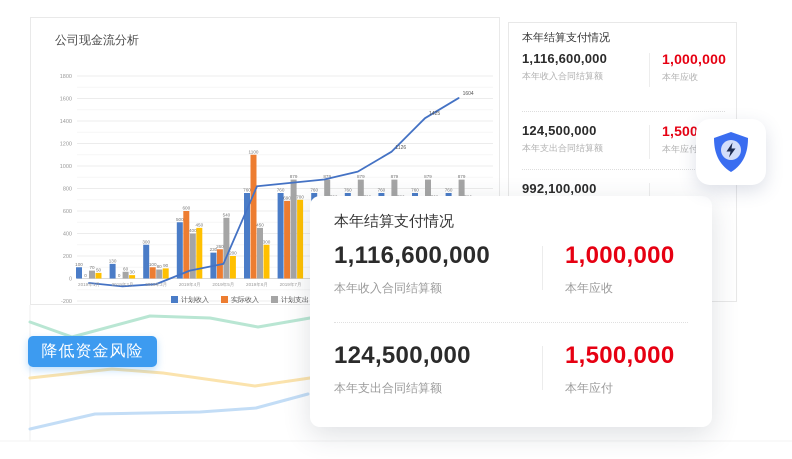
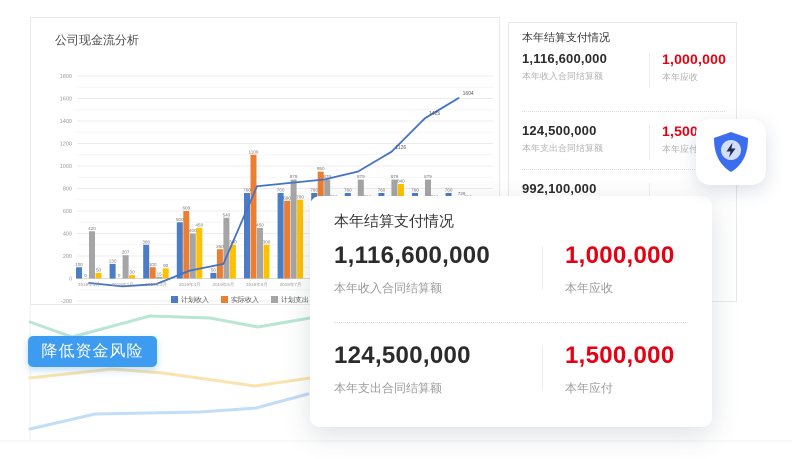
计划支出/2019年1月: 70 -> 420
计划支出/2019年2月: 60 -> 207
计划支出/2019年3月: 80 -> 15
计划收入/2019年5月: 230 -> 50
实际支出/2019年5月: 200 -> 300
实际收入/2019年8月: 690 -> 950
实际支出/2019年10月: 700 -> 840
计划支出/2019年12月: 879 -> 728
